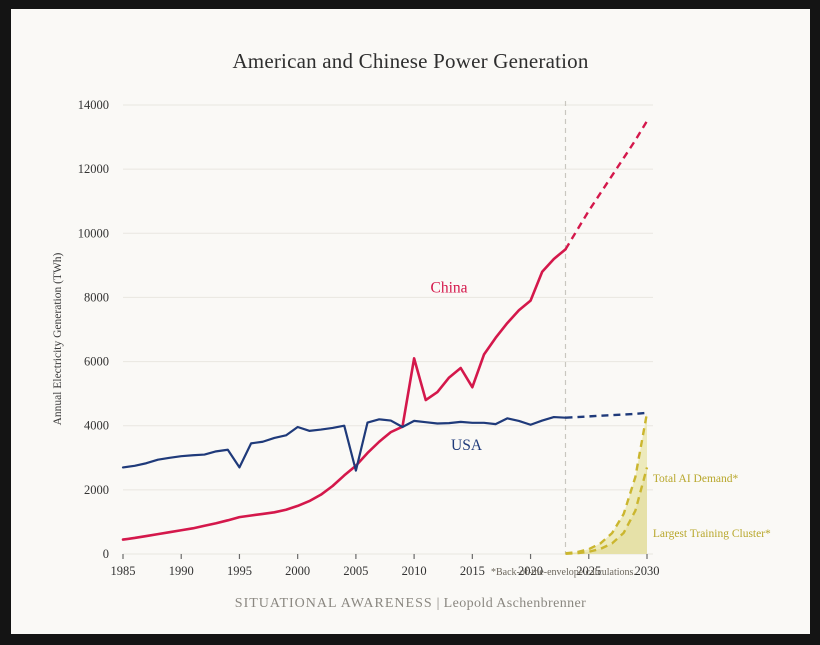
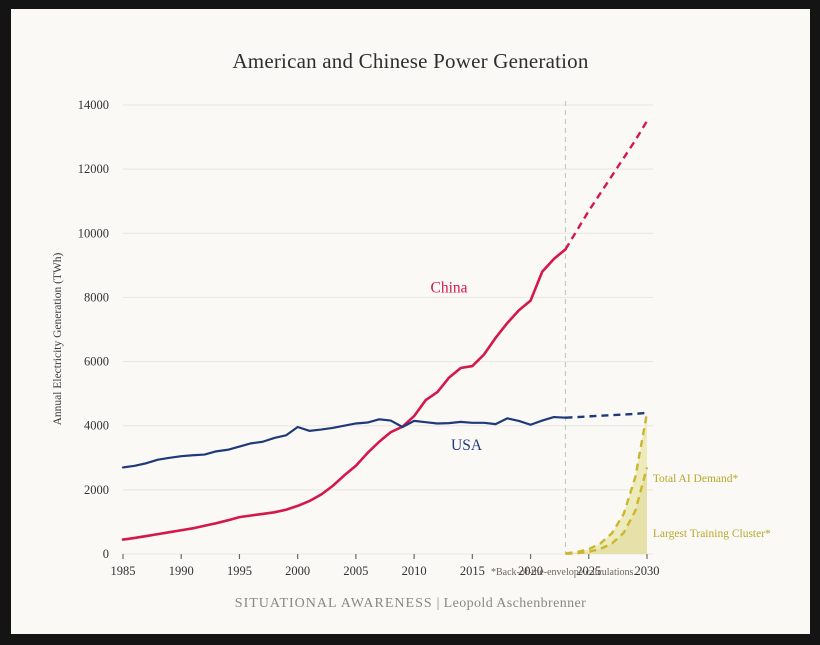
USA/1995: 2700 -> 3400
USA/2005: 2600 -> 4100
China/2010: 6100 -> 4300
China/2015: 5200 -> 5900
